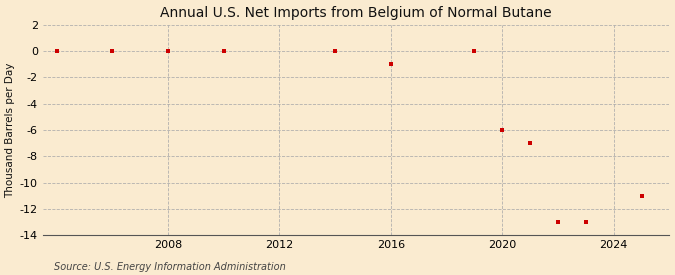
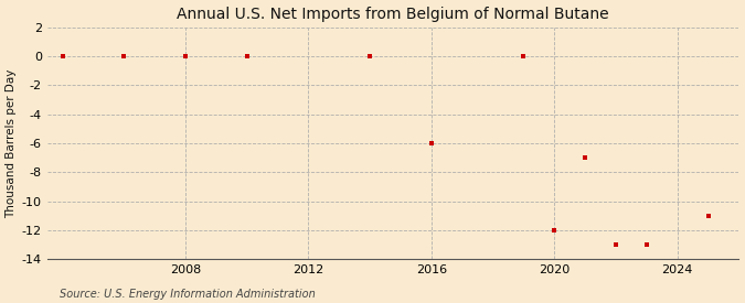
2016: -1 -> -6
2020: -6 -> -12
